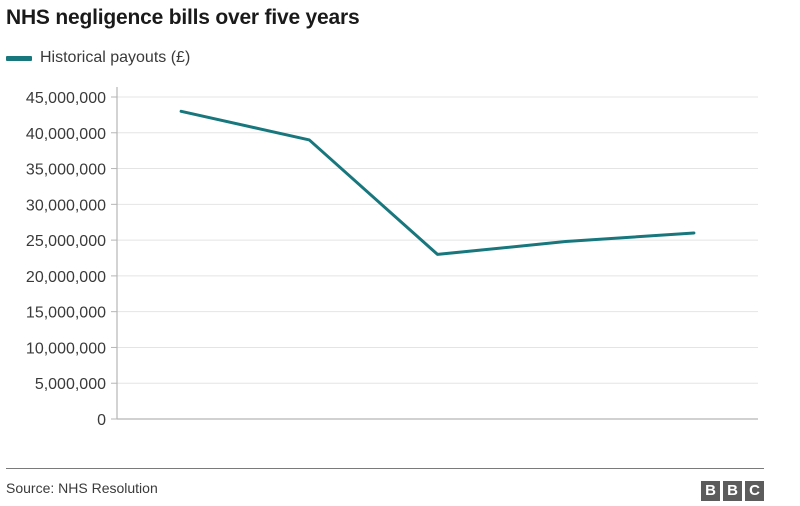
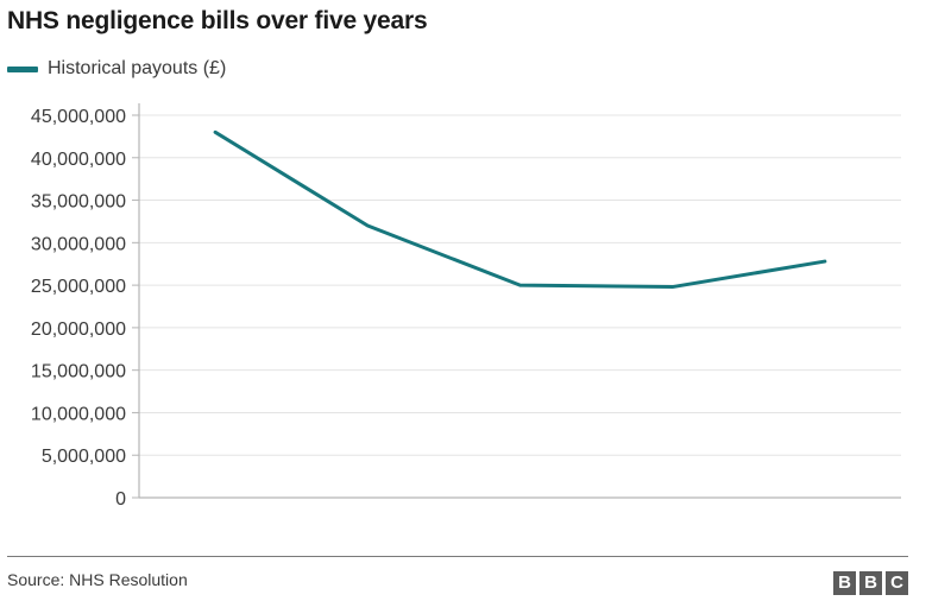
2013-2014: 39000000 -> 32000000
2014-2015: 23000000 -> 25000000
2016-2017: 26000000 -> 28000000
